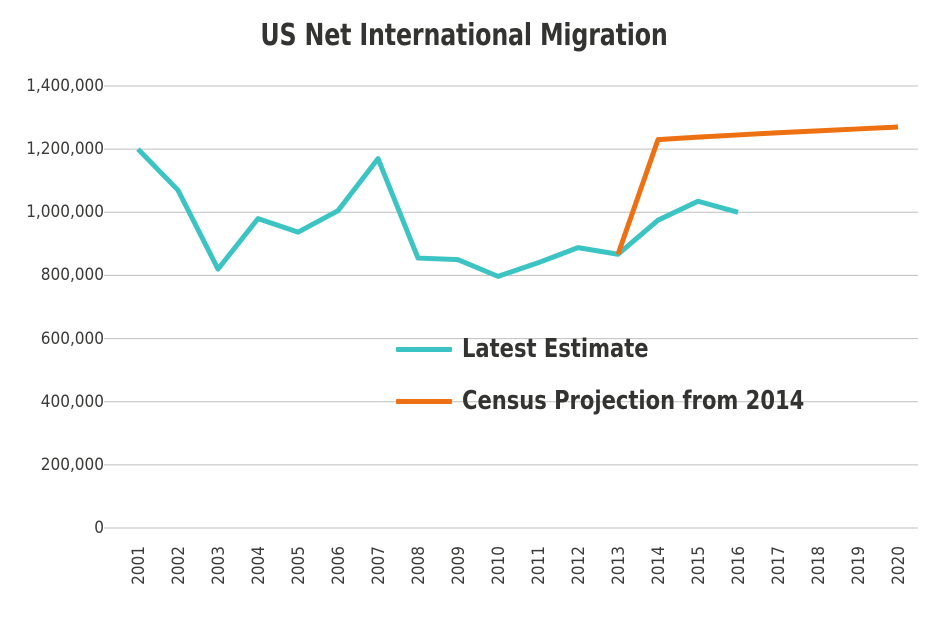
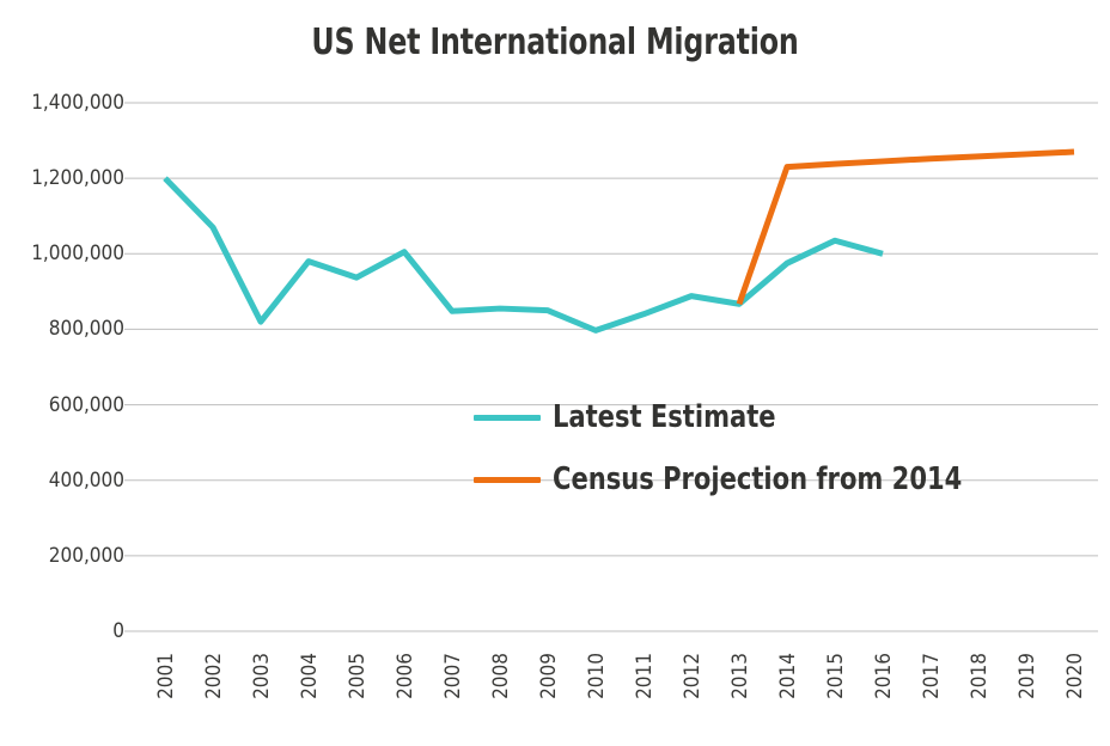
Latest Estimate/2007: 1170000 -> 850000
